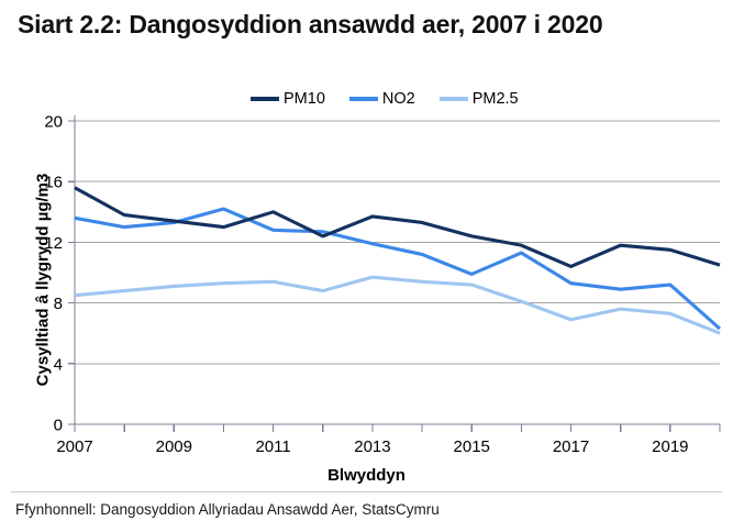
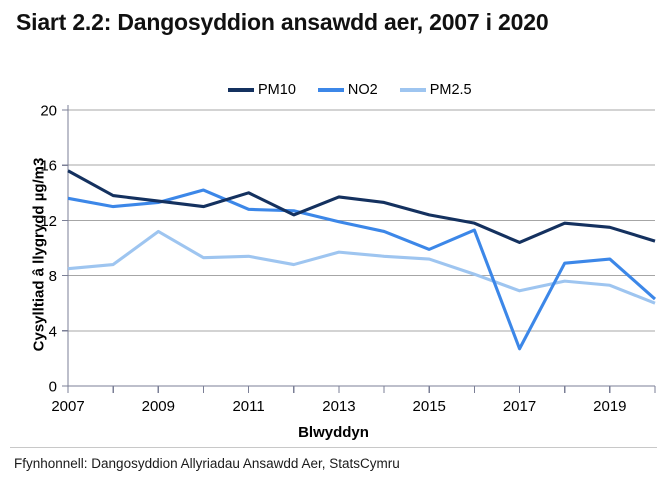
PM2.5/2009: 9.1 -> 11.2
NO2/2017: 9.3 -> 2.7
